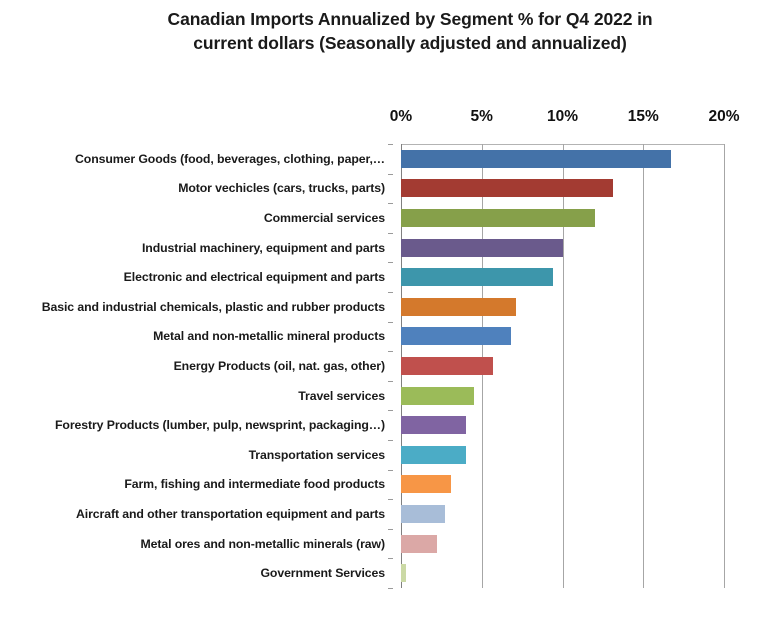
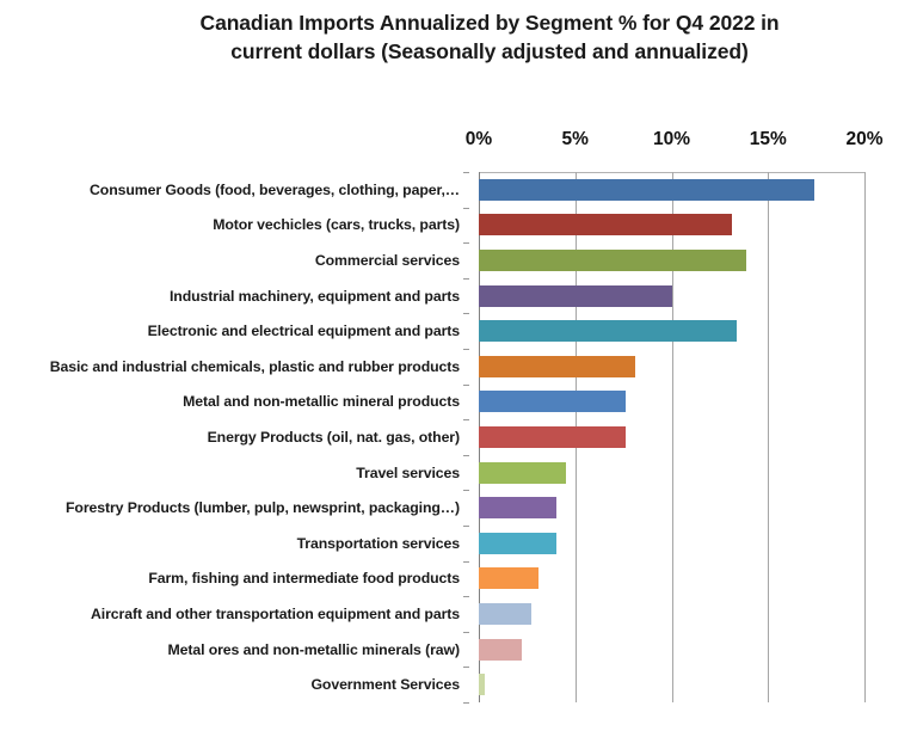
Consumer Goods (food, beverages, clothing, paper,…: 16.7% -> 17.4%
Commercial services: 12.0% -> 13.9%
Electronic and electrical equipment and parts: 9.4% -> 13.4%
Basic and industrial chemicals, plastic and rubber products: 7.1% -> 8.1%
Metal and non-metallic mineral products: 6.8% -> 7.6%
Energy Products (oil, nat. gas, other): 5.7% -> 7.6%
